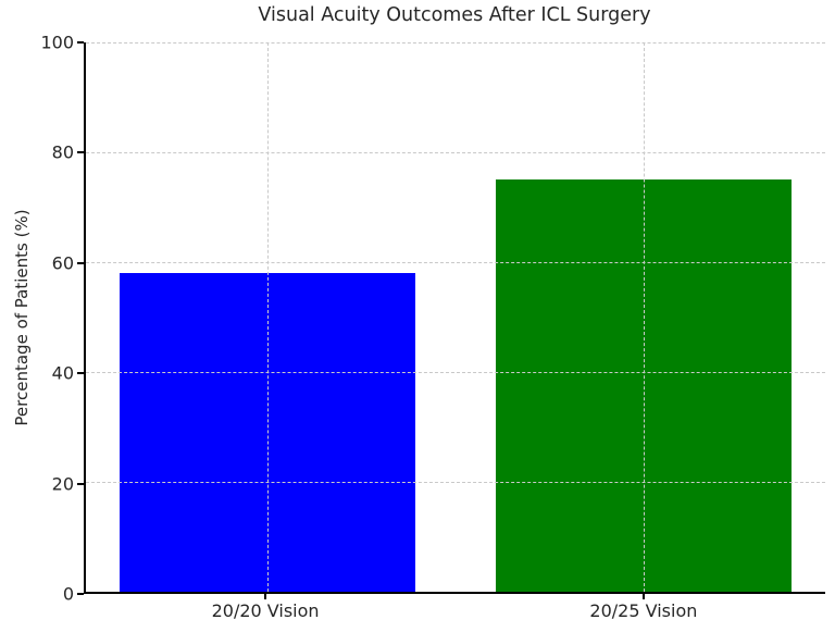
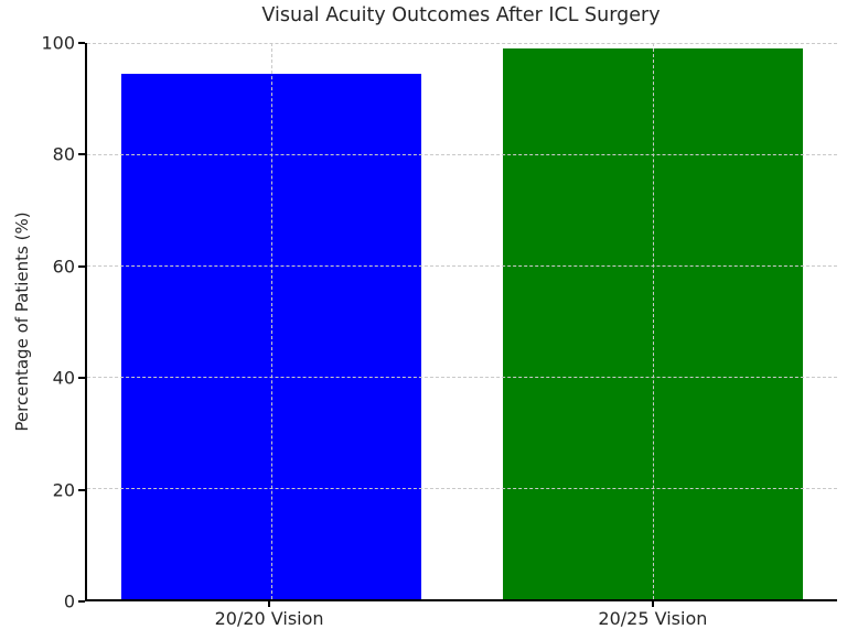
20/20 Vision: 58 -> 94
20/25 Vision: 75 -> 99
